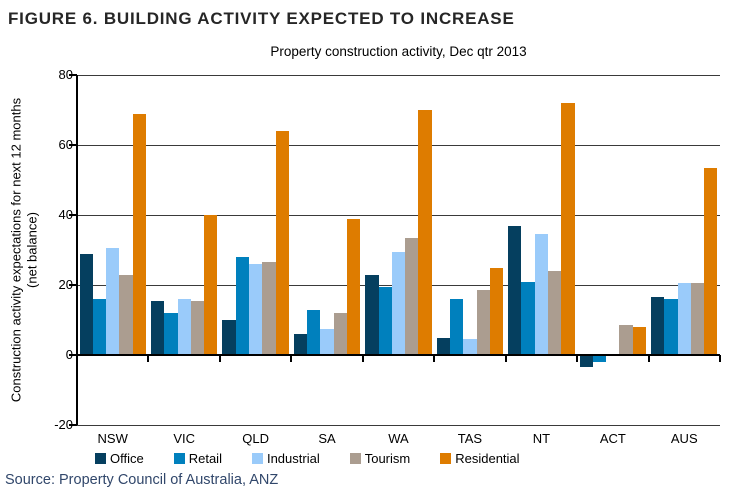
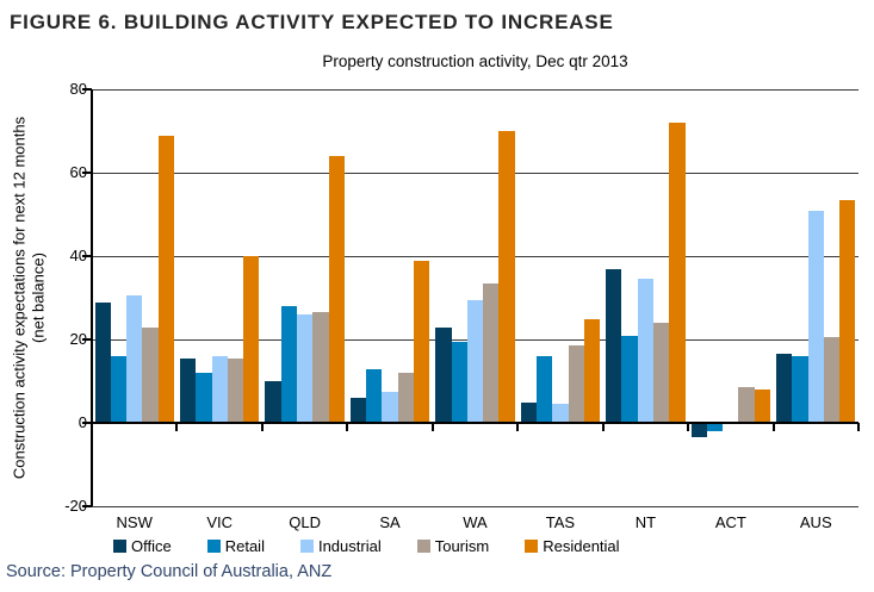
Industrial/AUS: 20 -> 51
